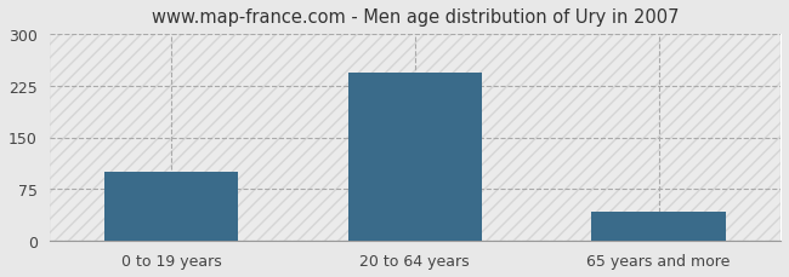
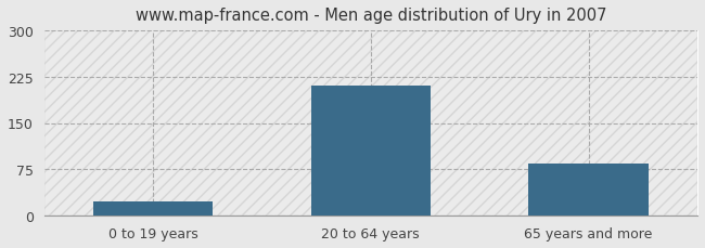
0 to 19 years: 100 -> 24
20 to 64 years: 243 -> 210
65 years and more: 43 -> 84
